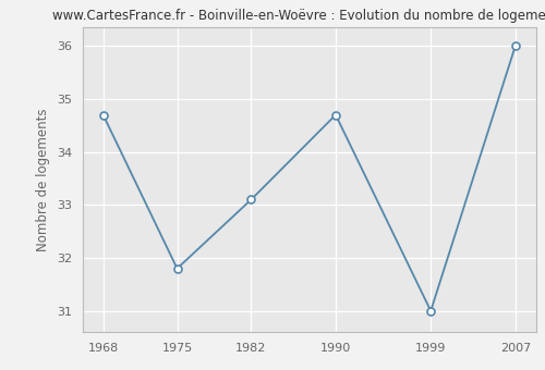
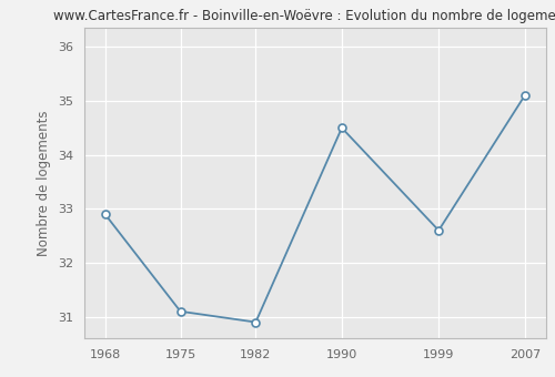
1968: 34.7 -> 32.9
1975: 31.8 -> 31.1
1982: 33.1 -> 30.9
1990: 34.7 -> 34.5
1999: 31.0 -> 32.6
2007: 36.0 -> 35.1
